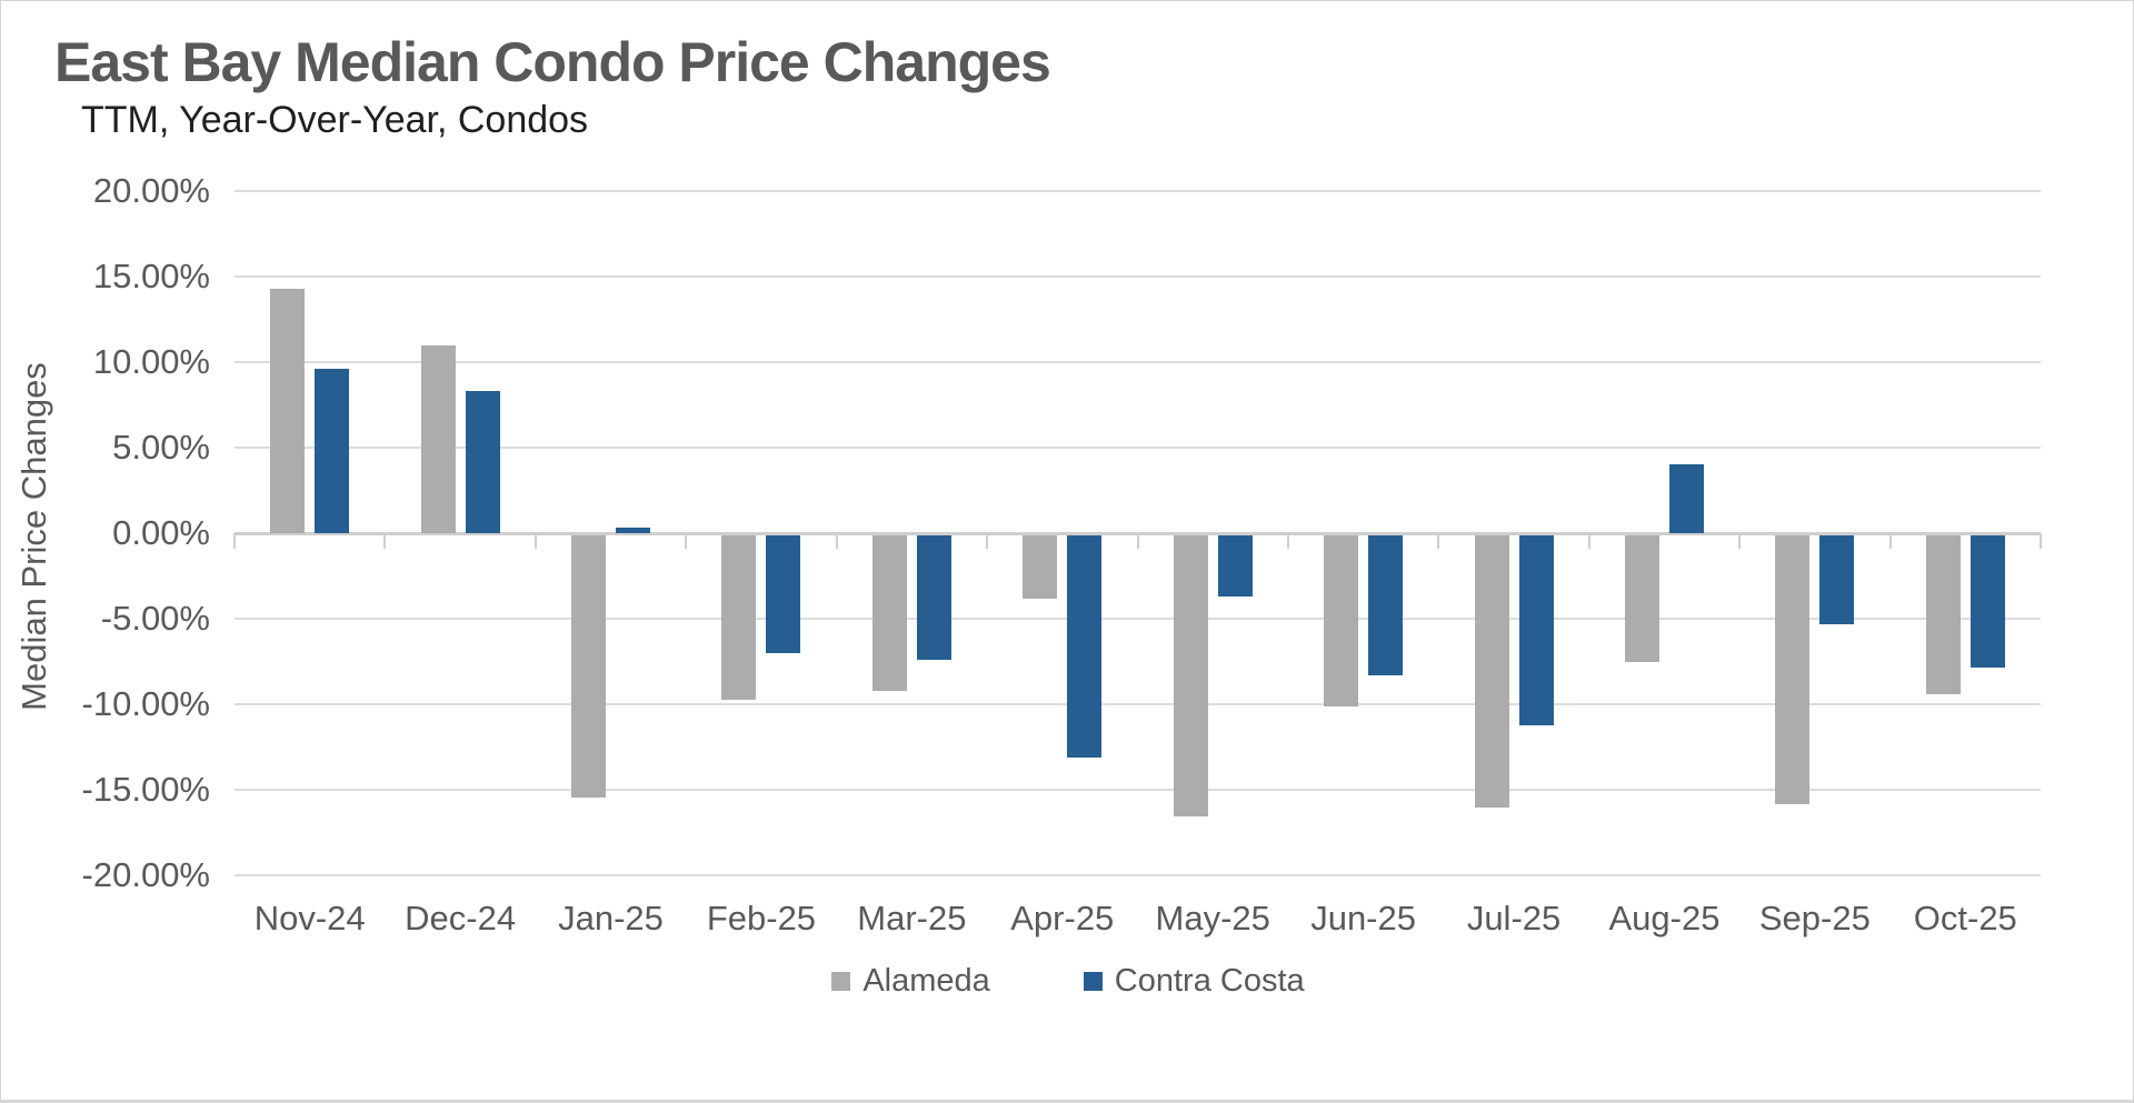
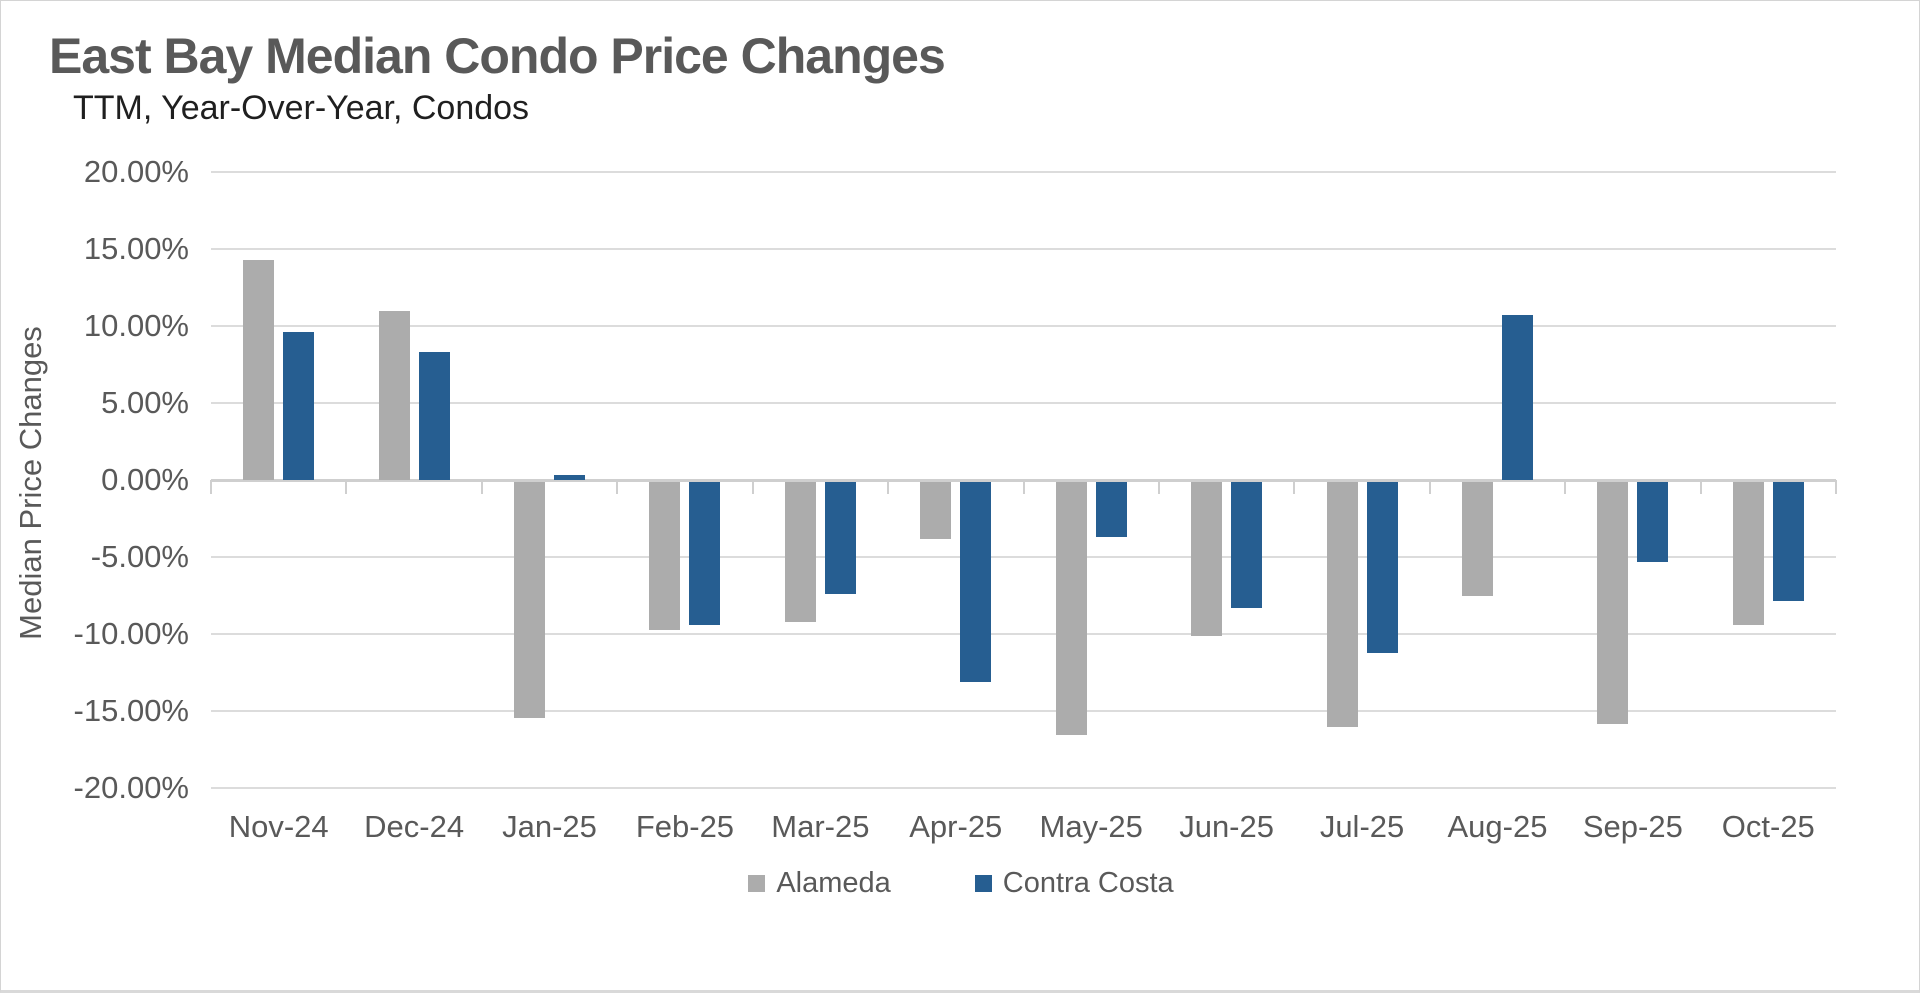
Contra Costa/Feb-25: -6.9% -> -9.3%
Contra Costa/Aug-25: 4.0% -> 10.7%
